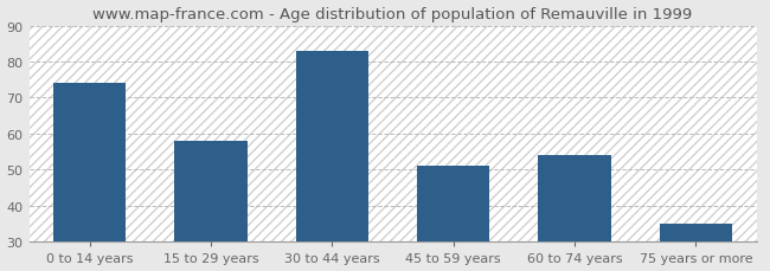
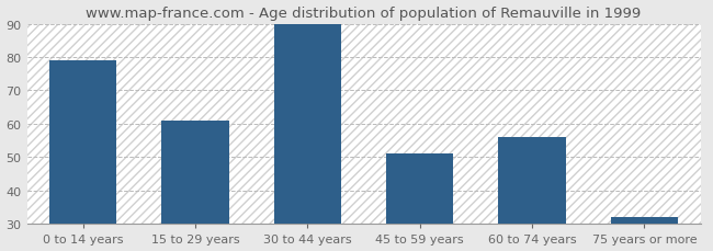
0 to 14 years: 74 -> 79
15 to 29 years: 58 -> 61
30 to 44 years: 83 -> 90
60 to 74 years: 54 -> 56
75 years or more: 35 -> 32
